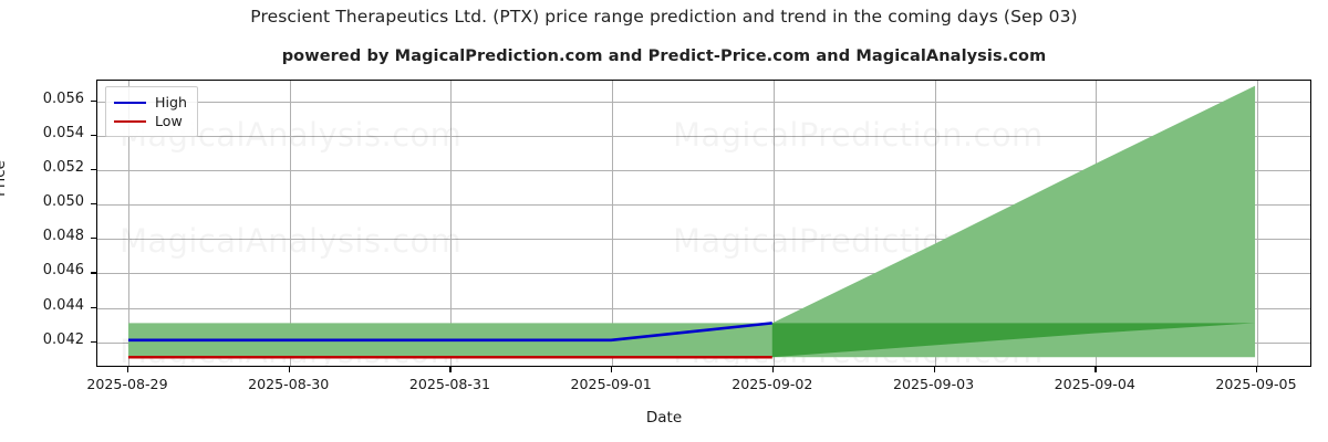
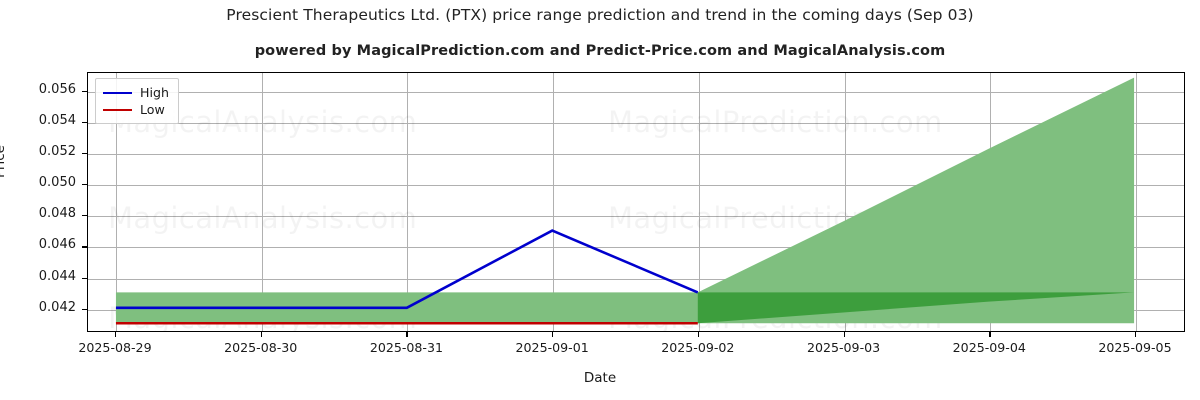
High/2025-09-01: 0.042 -> 0.047
